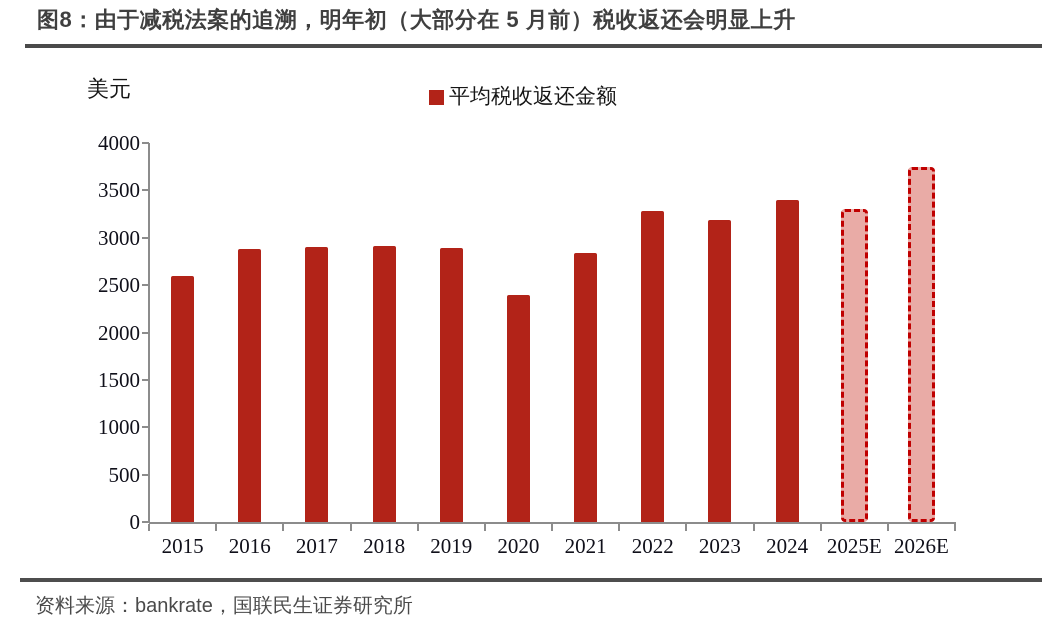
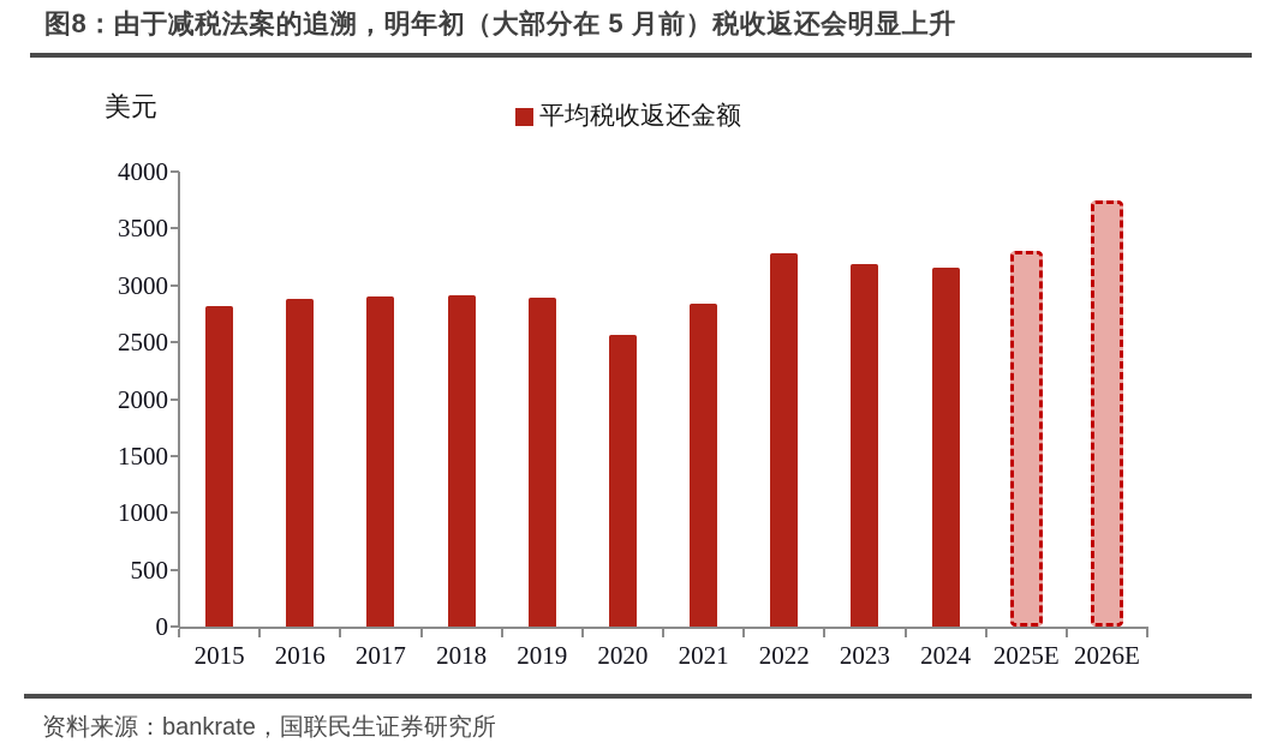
2015: 2600 -> 2800
2020: 2400 -> 2600
2024: 3400 -> 3200
